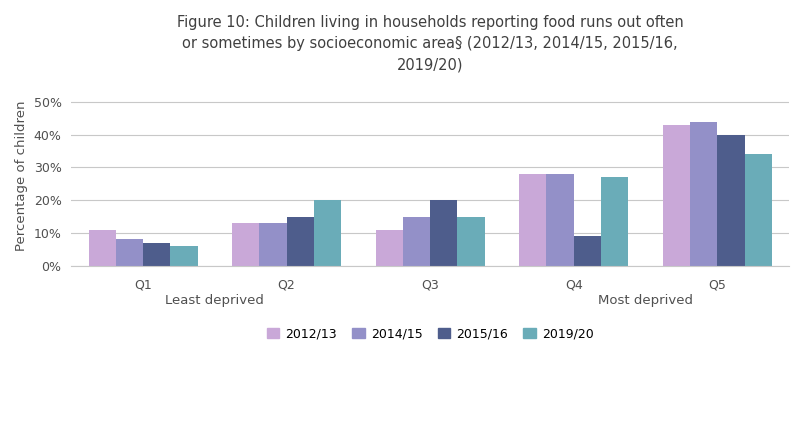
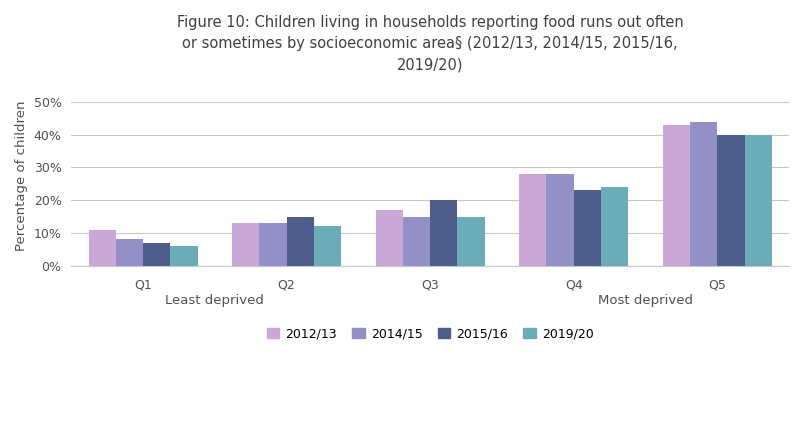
2019/20/Q2: 20% -> 12%
2012/13/Q3: 11% -> 17%
2015/16/Q4: 9% -> 23%
2019/20/Q4: 27% -> 24%
2019/20/Q5: 34% -> 40%
